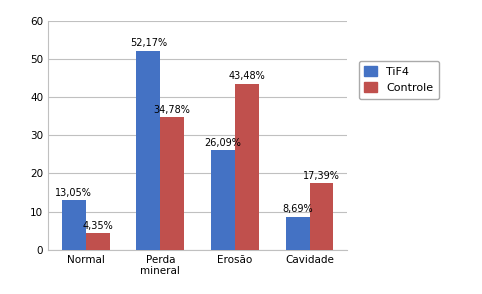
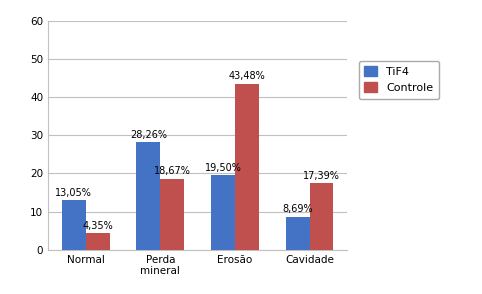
TiF4/Perda mineral: 52,17% -> 28,26%
Controle/Perda mineral: 34,78% -> 18,67%
TiF4/Erosão: 26,09% -> 19,50%
